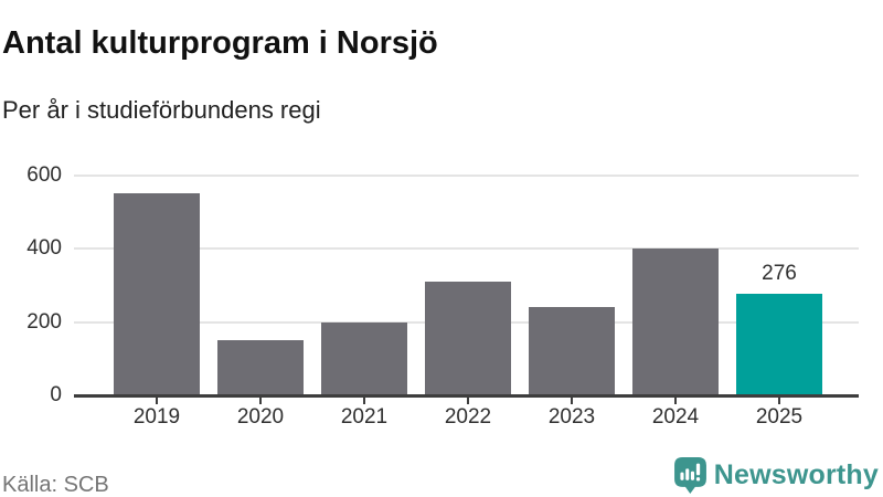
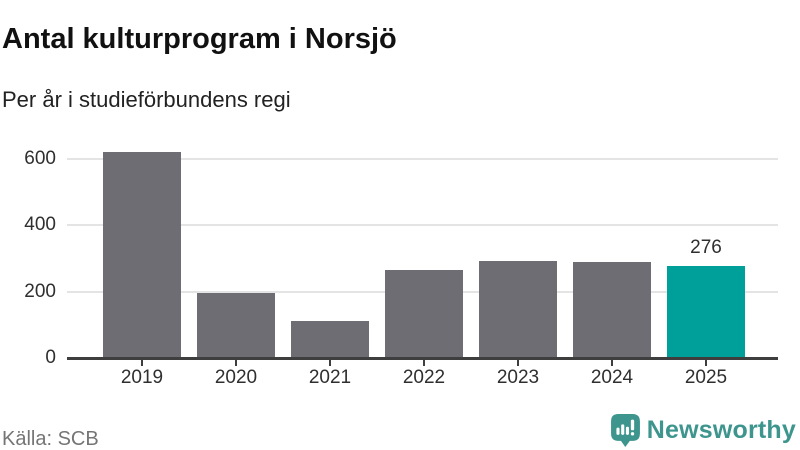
2019: 550 -> 620
2020: 150 -> 190
2021: 200 -> 110
2022: 310 -> 260
2023: 240 -> 290
2024: 400 -> 290
